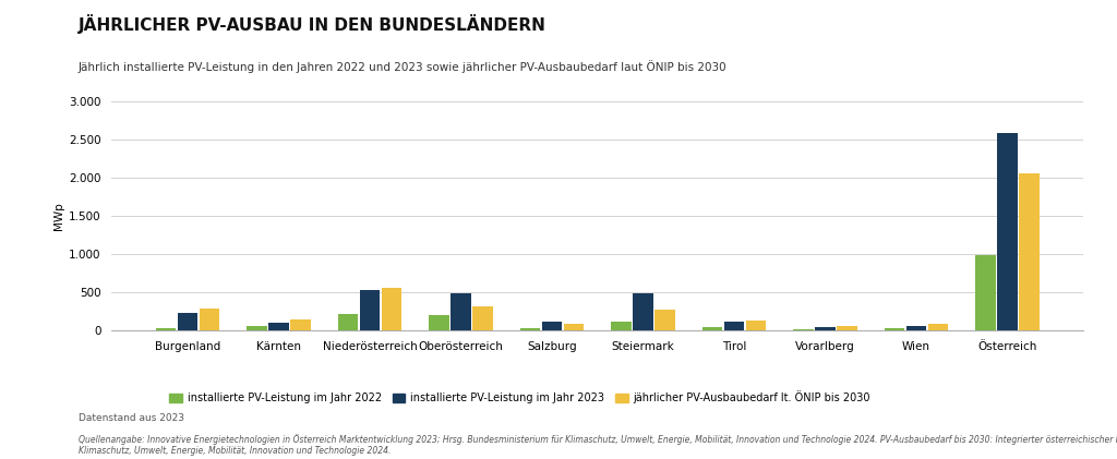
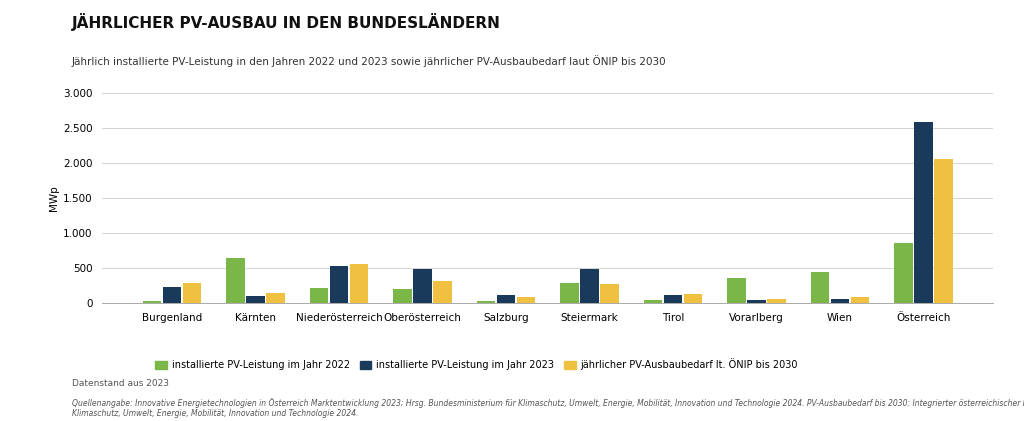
installierte PV-Leistung im Jahr 2022/Kärnten: 60 -> 640
installierte PV-Leistung im Jahr 2022/Steiermark: 120 -> 280
installierte PV-Leistung im Jahr 2022/Vorarlberg: 10 -> 360
installierte PV-Leistung im Jahr 2022/Wien: 30 -> 440
installierte PV-Leistung im Jahr 2022/Österreich: 980 -> 860
